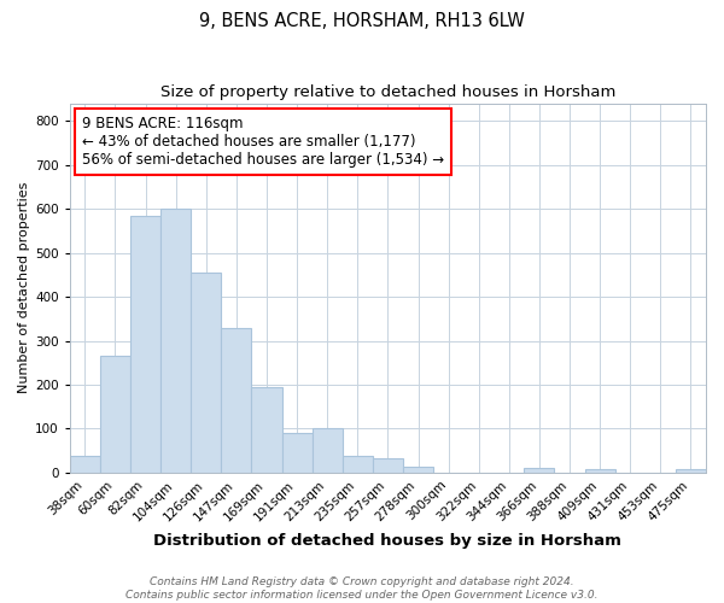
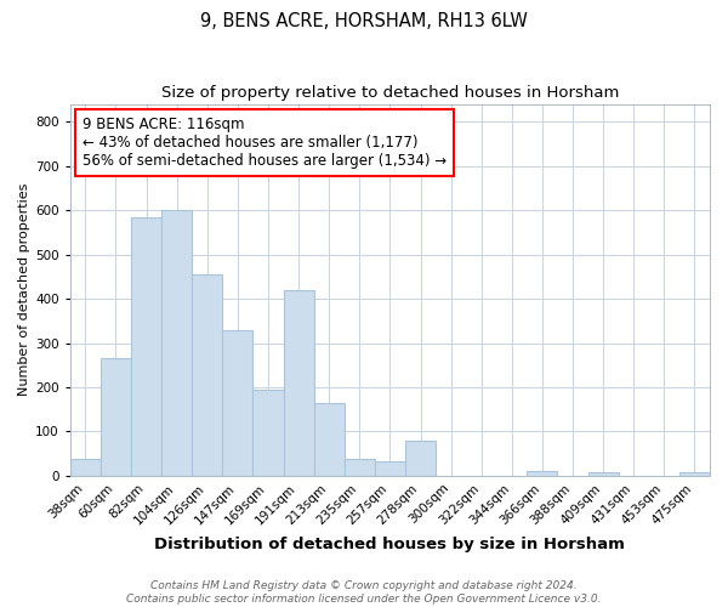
191sqm: 90 -> 420
213sqm: 100 -> 165
278sqm: 13 -> 80
